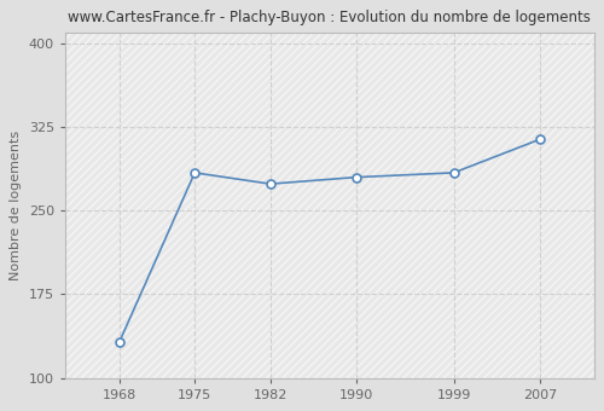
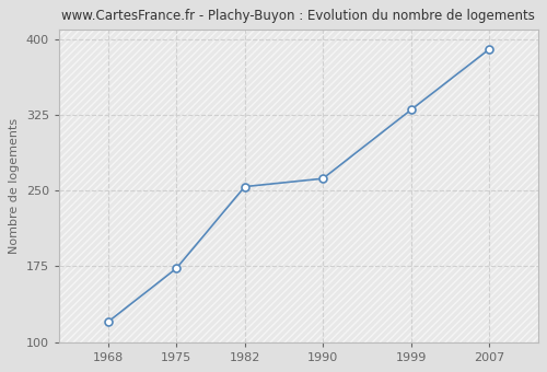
1968: 132 -> 120
1975: 284 -> 173
1982: 274 -> 254
1990: 280 -> 262
1999: 284 -> 330
2007: 314 -> 390
